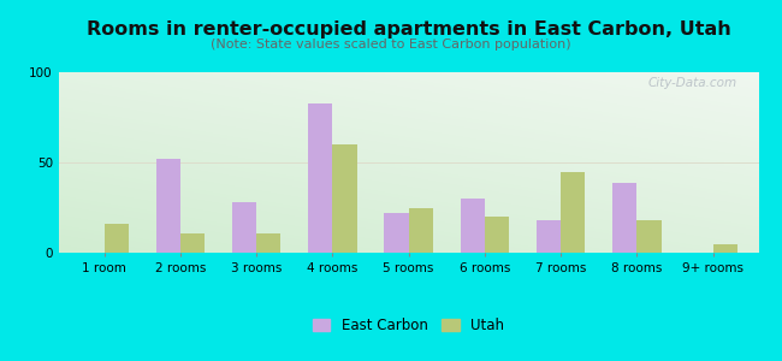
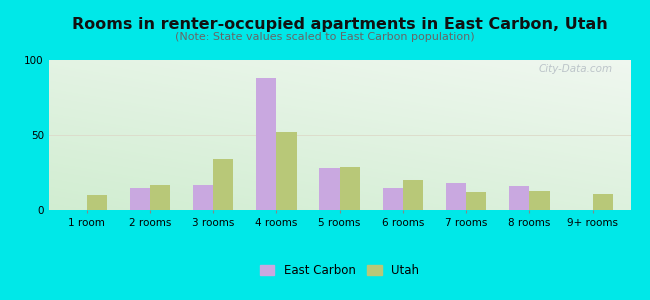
Utah/1 room: 16 -> 10
East Carbon/2 rooms: 52 -> 15
Utah/2 rooms: 11 -> 17
East Carbon/3 rooms: 28 -> 17
Utah/3 rooms: 11 -> 34
East Carbon/4 rooms: 83 -> 88
Utah/4 rooms: 60 -> 52
East Carbon/5 rooms: 22 -> 28
Utah/5 rooms: 25 -> 29
East Carbon/6 rooms: 30 -> 15
Utah/7 rooms: 45 -> 12
East Carbon/8 rooms: 39 -> 16
Utah/8 rooms: 18 -> 13
Utah/9+ rooms: 5 -> 11
